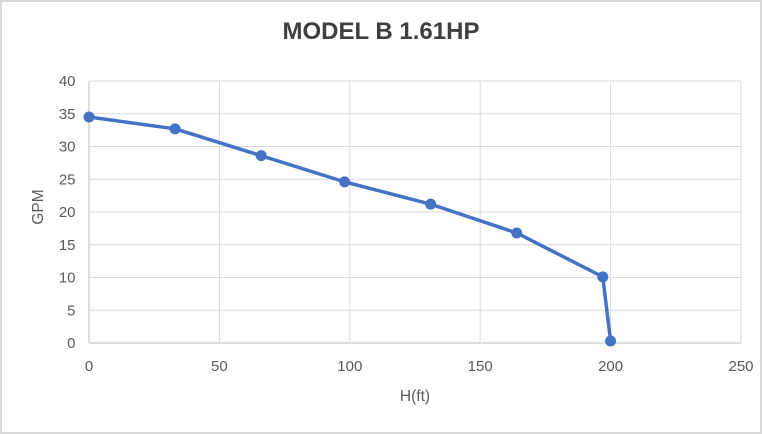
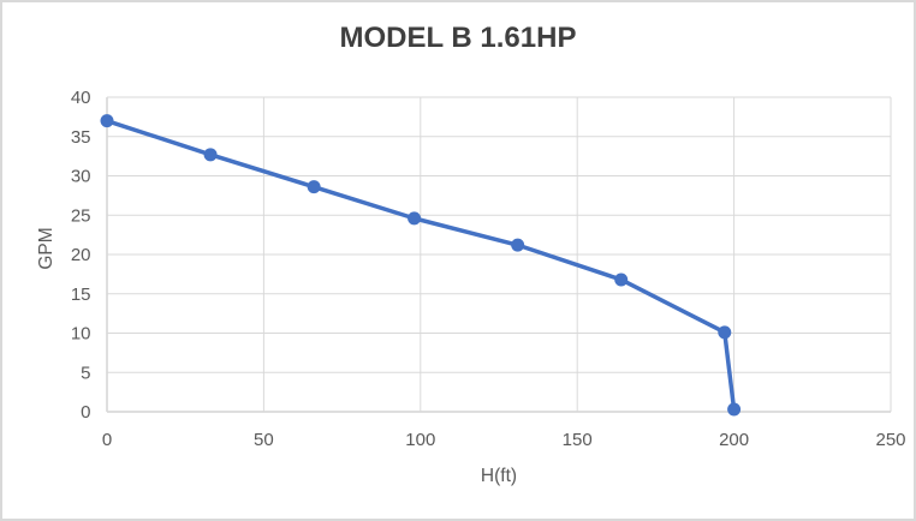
0: 34 -> 37
